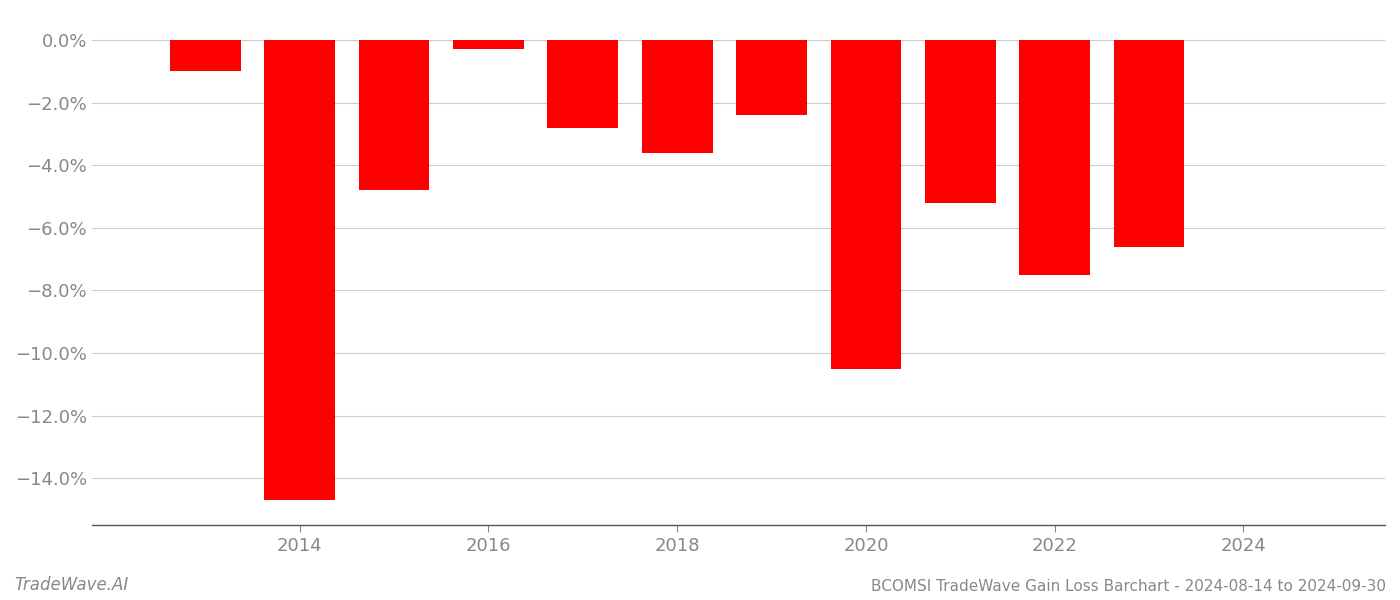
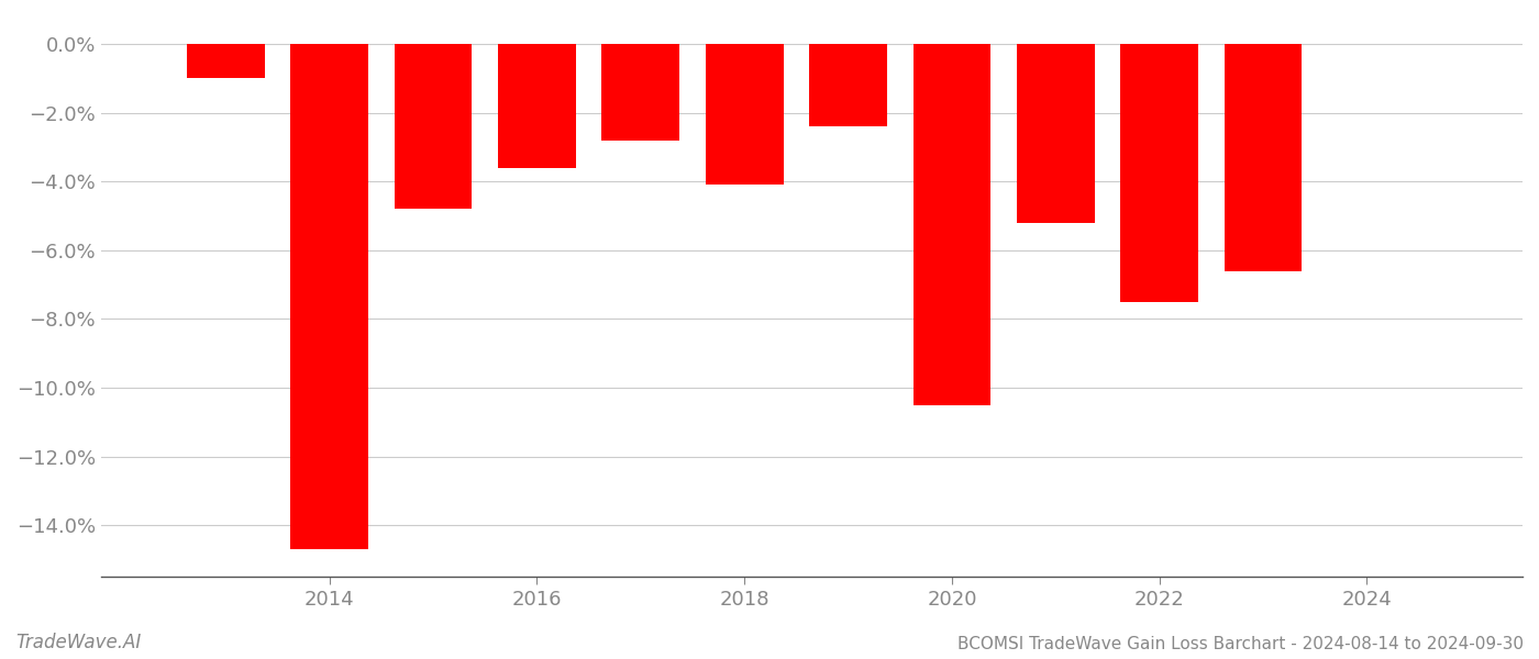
2016: -0.3% -> -3.6%
2018: -3.6% -> -4.1%
